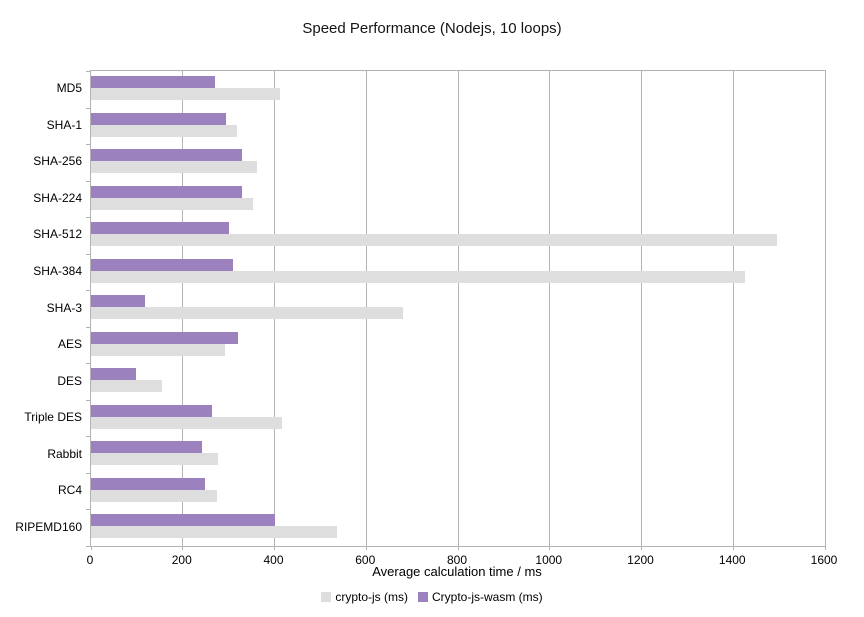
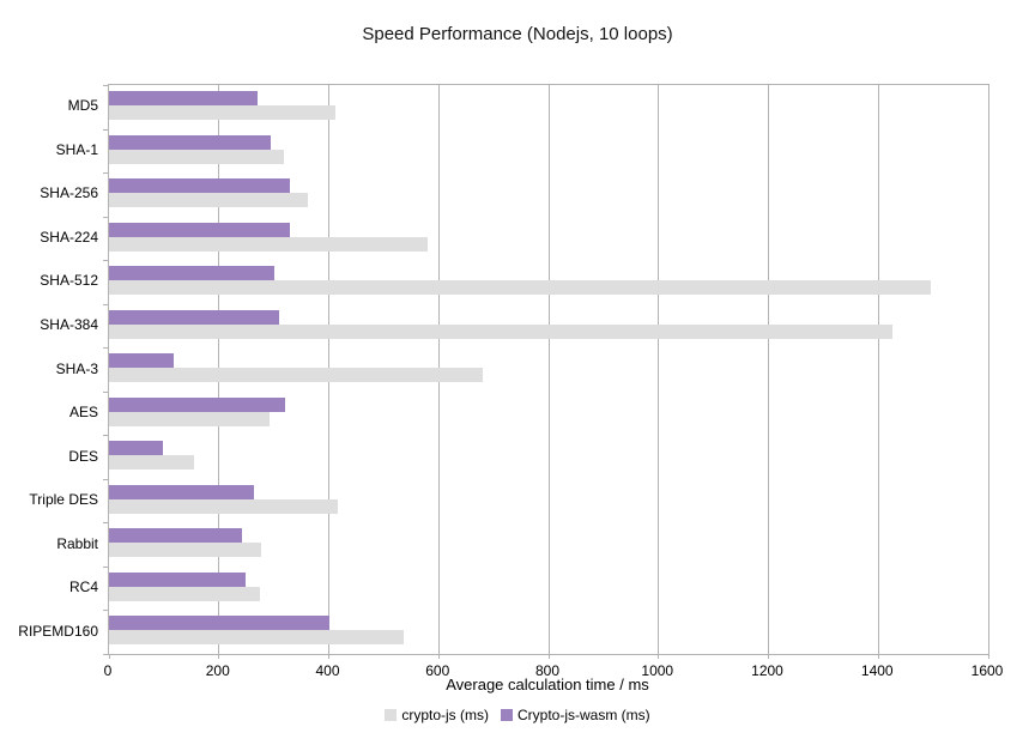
crypto-js (ms)/SHA-224: 350 -> 580
